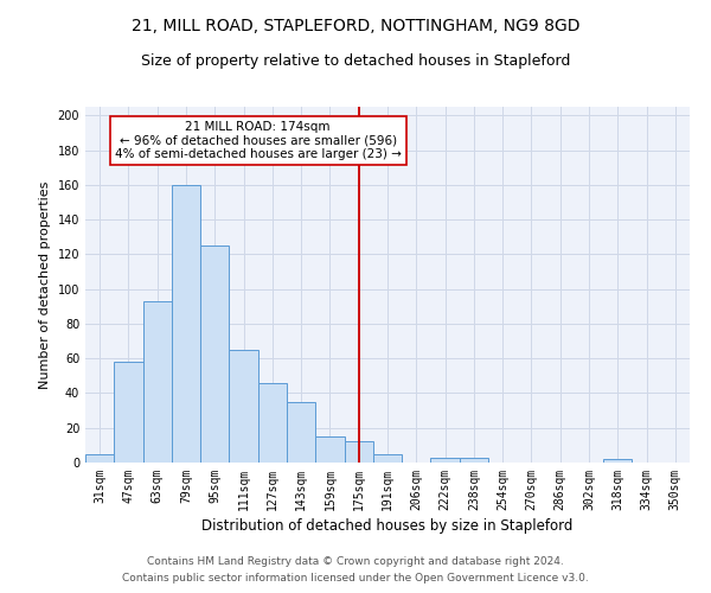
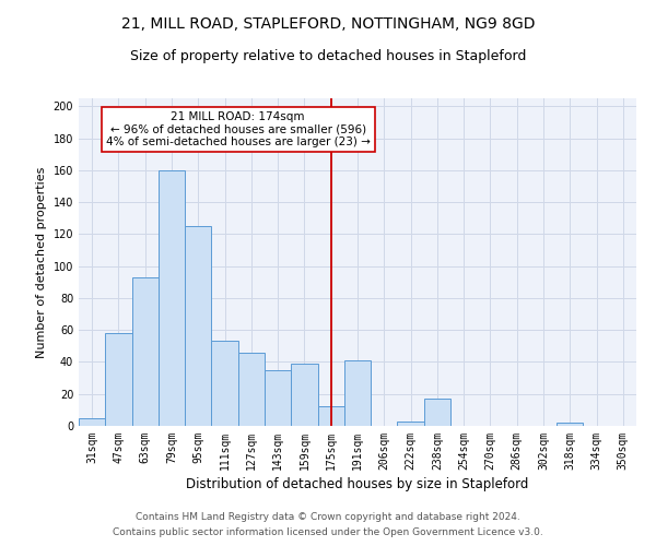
111sqm: 65 -> 53
159sqm: 15 -> 39
191sqm: 5 -> 41
238sqm: 3 -> 17
